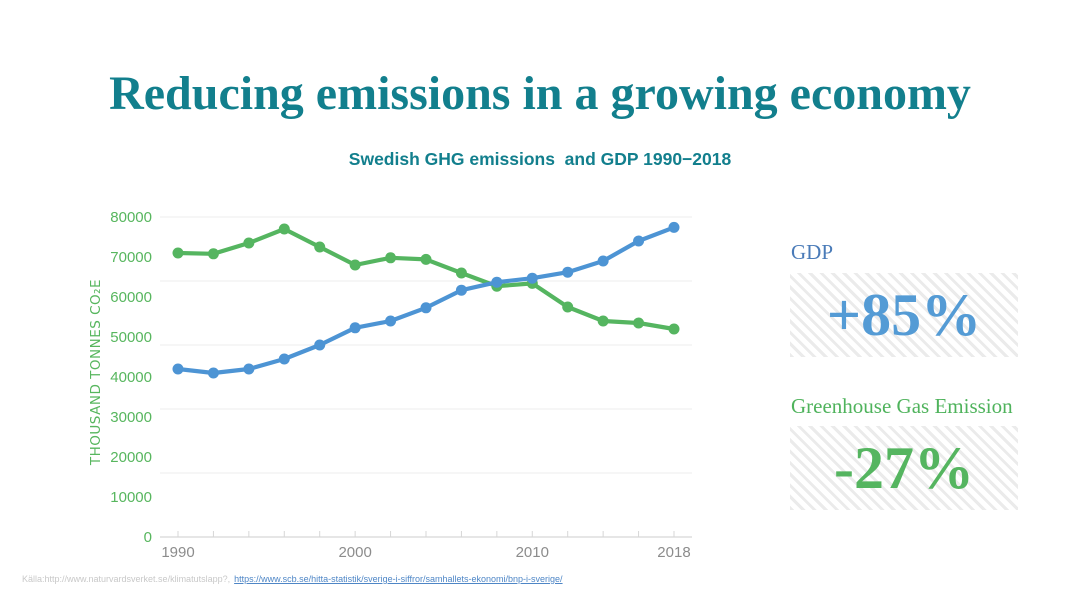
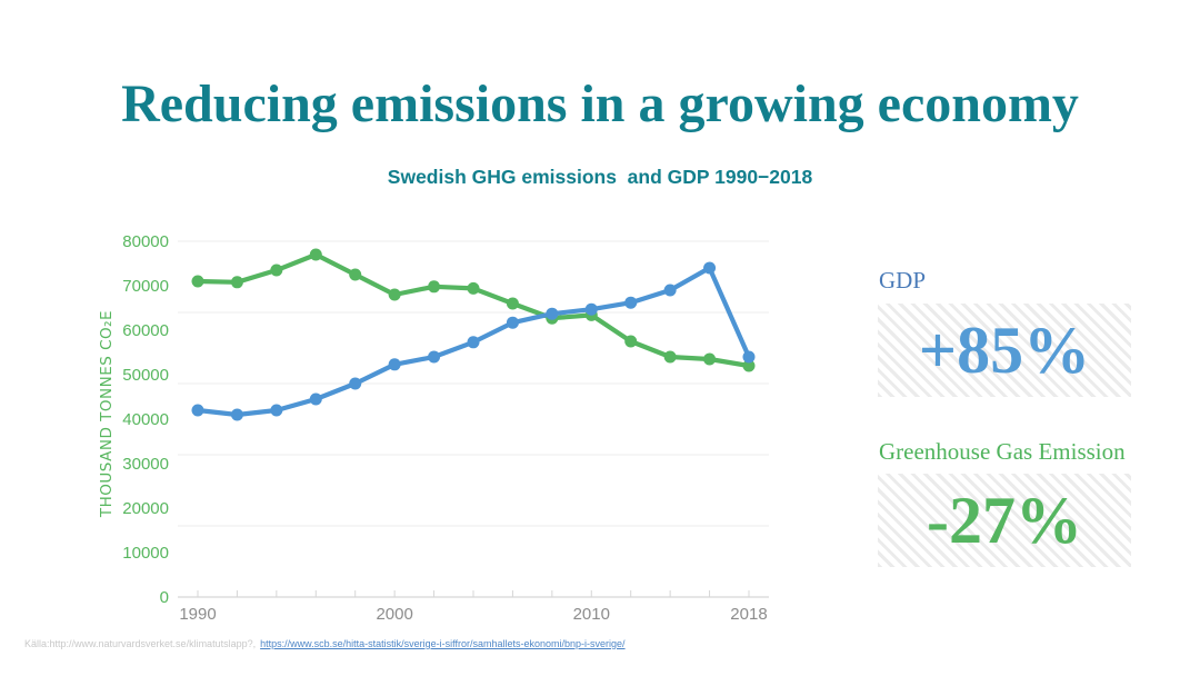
GDP/2018: 77000 -> 54000
